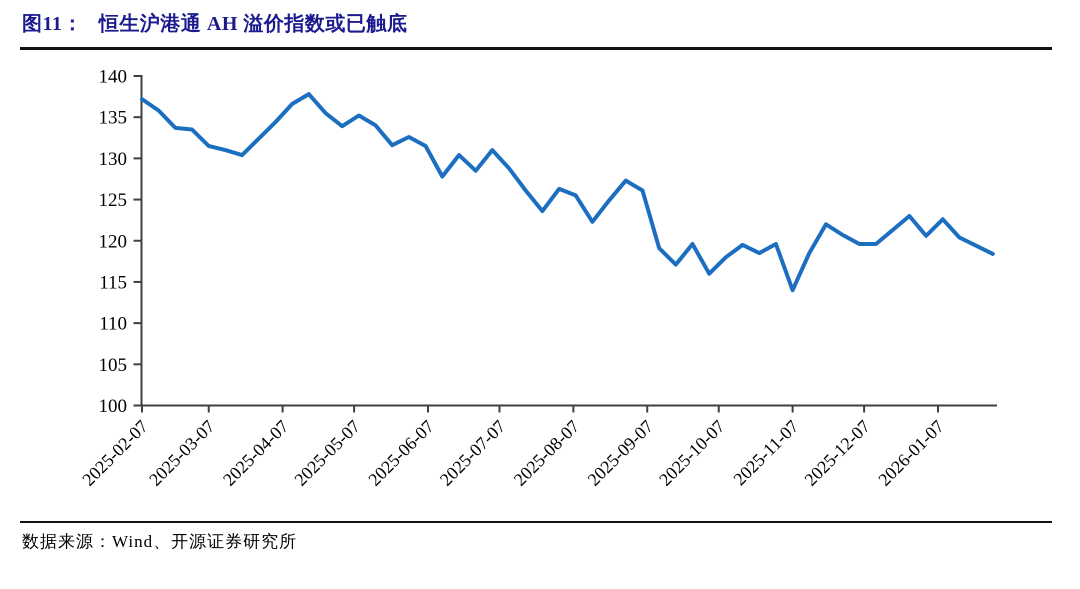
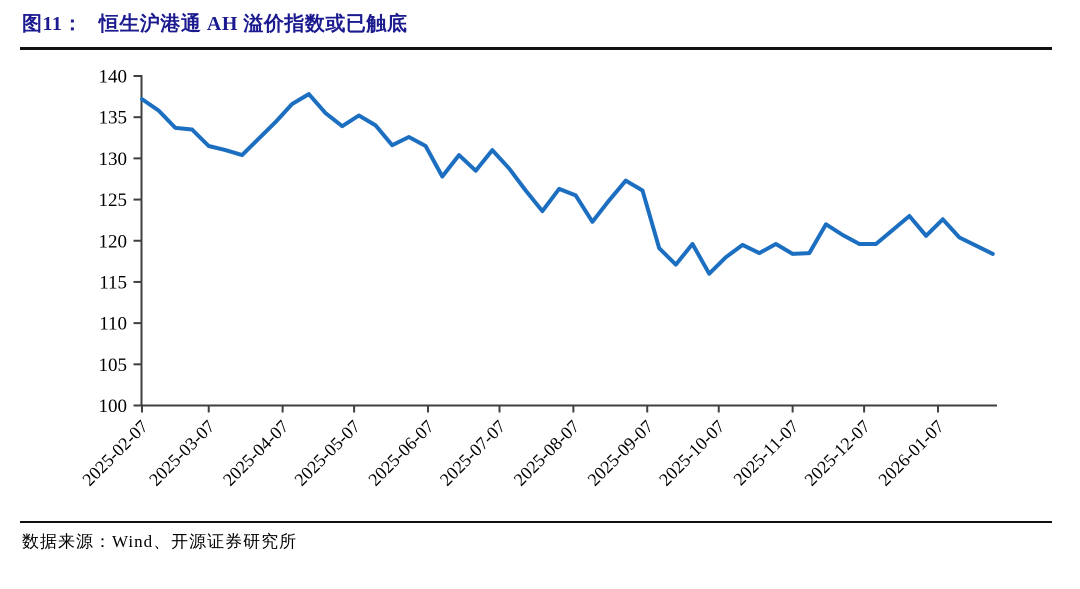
2025-11-07: 114 -> 118
